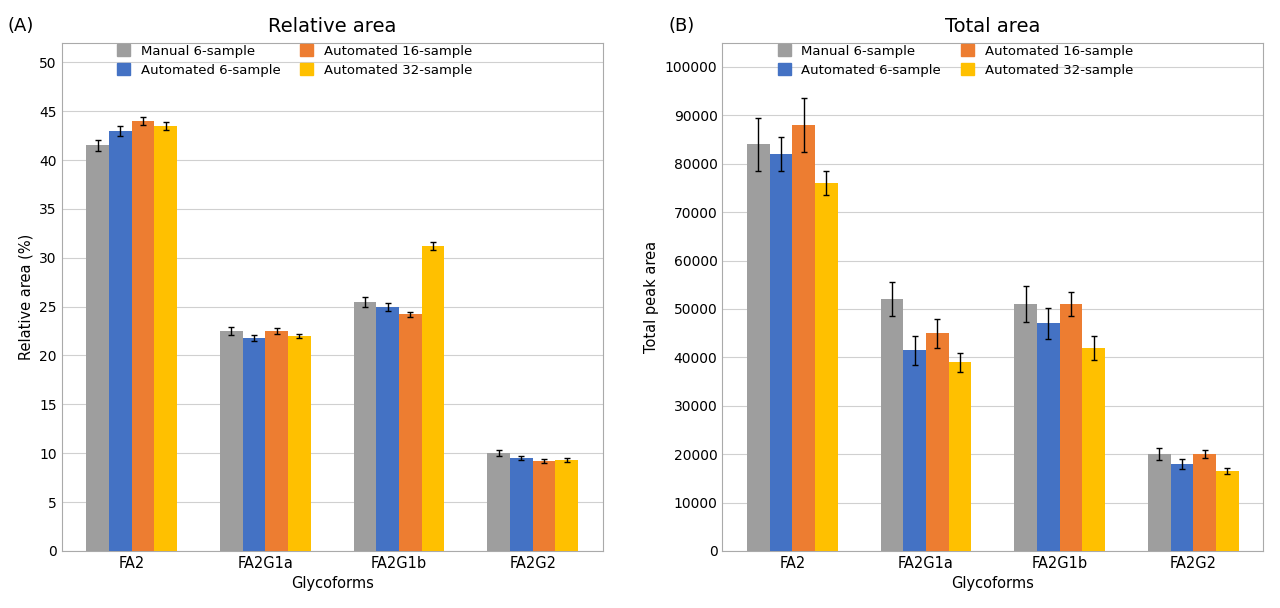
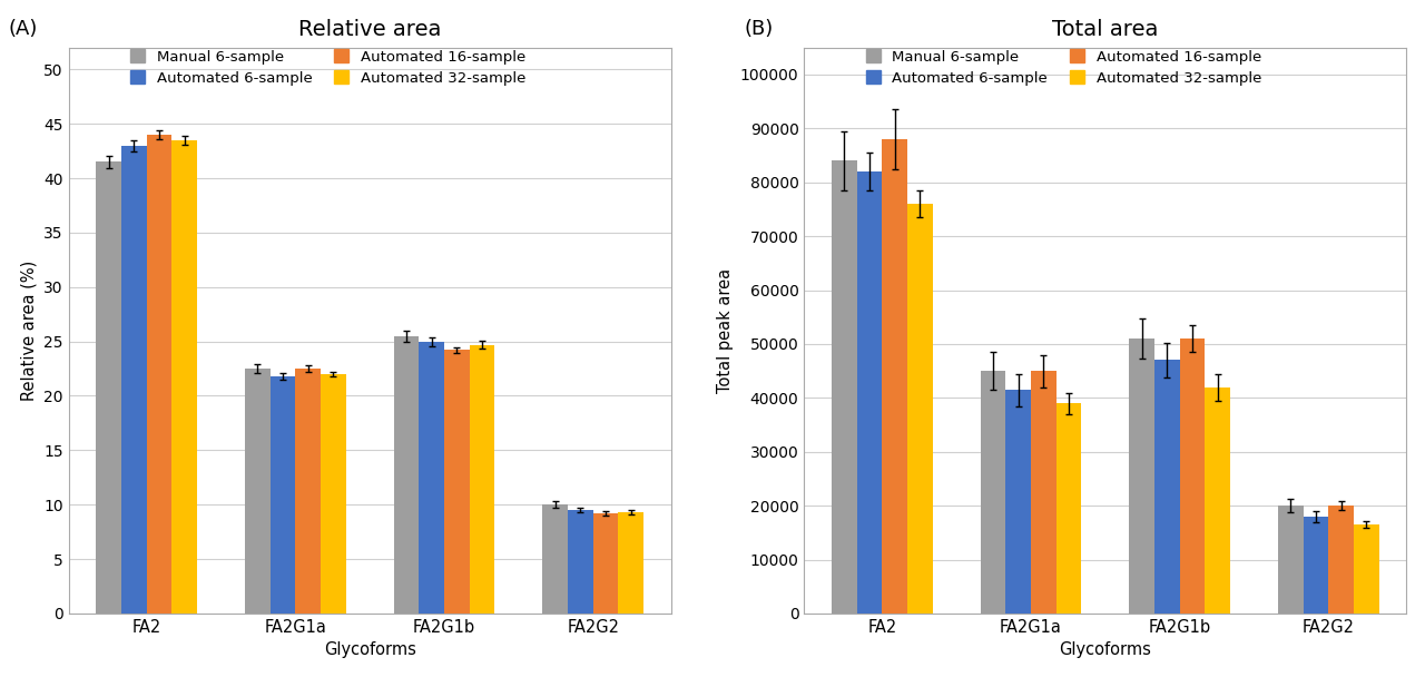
Relative area/Automated 32-sample/FA2G1b: 31.2 -> 24.7
Total area/Manual 6-sample/FA2G1a: 52000 -> 45000
